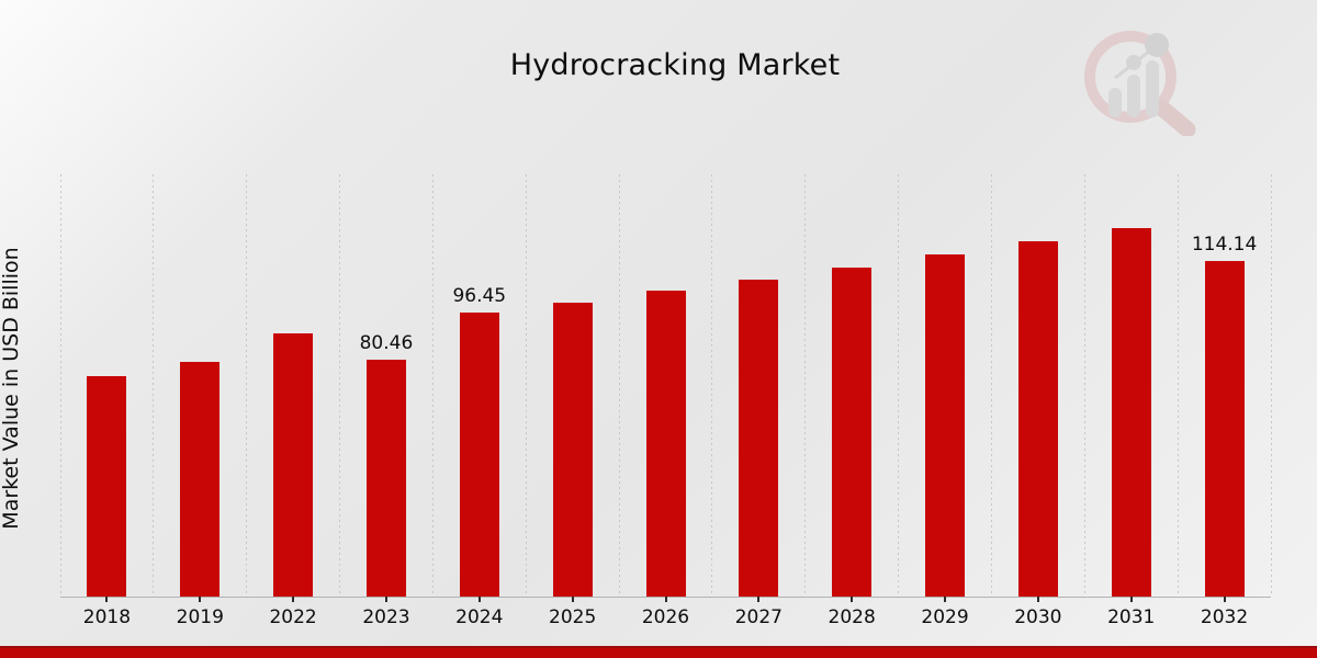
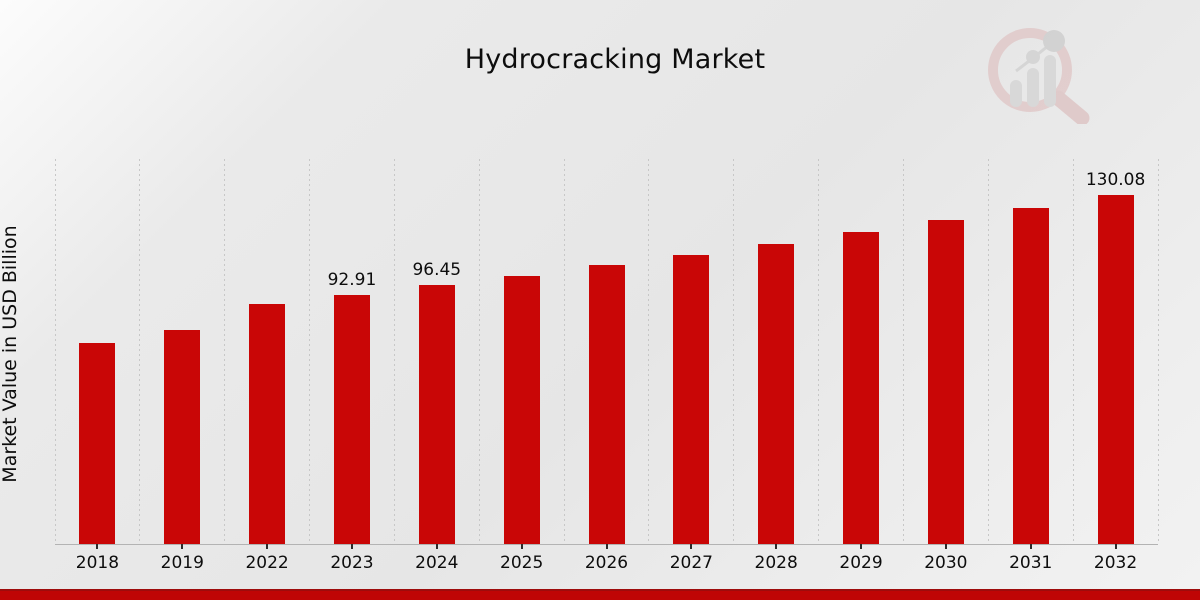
2023: 80.46 -> 92.91
2032: 114.14 -> 130.08
